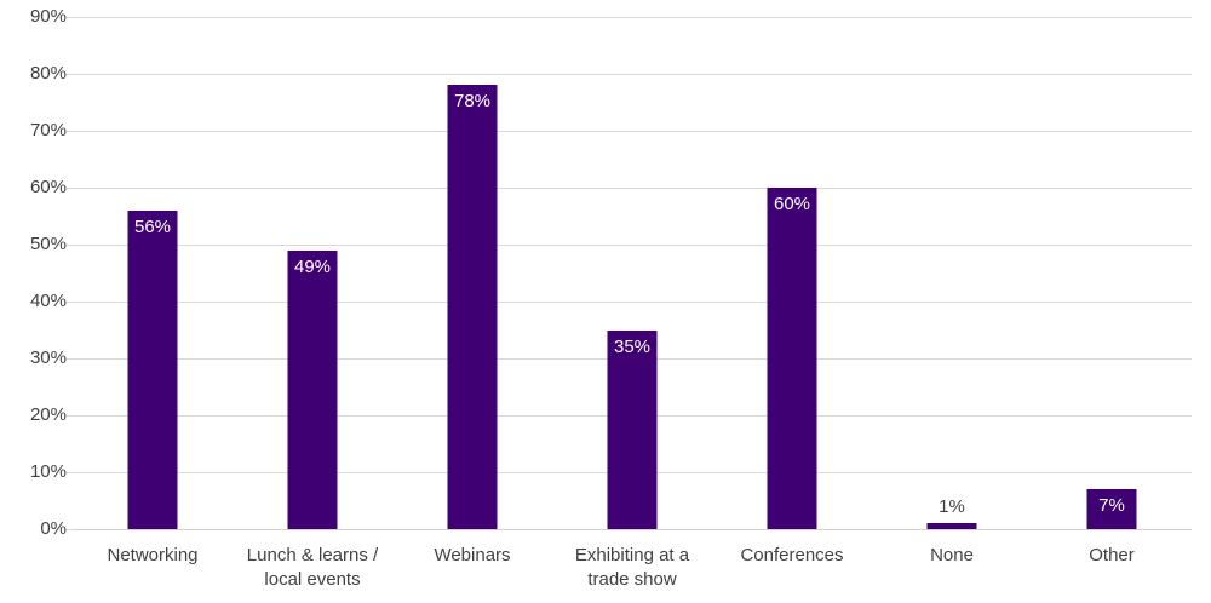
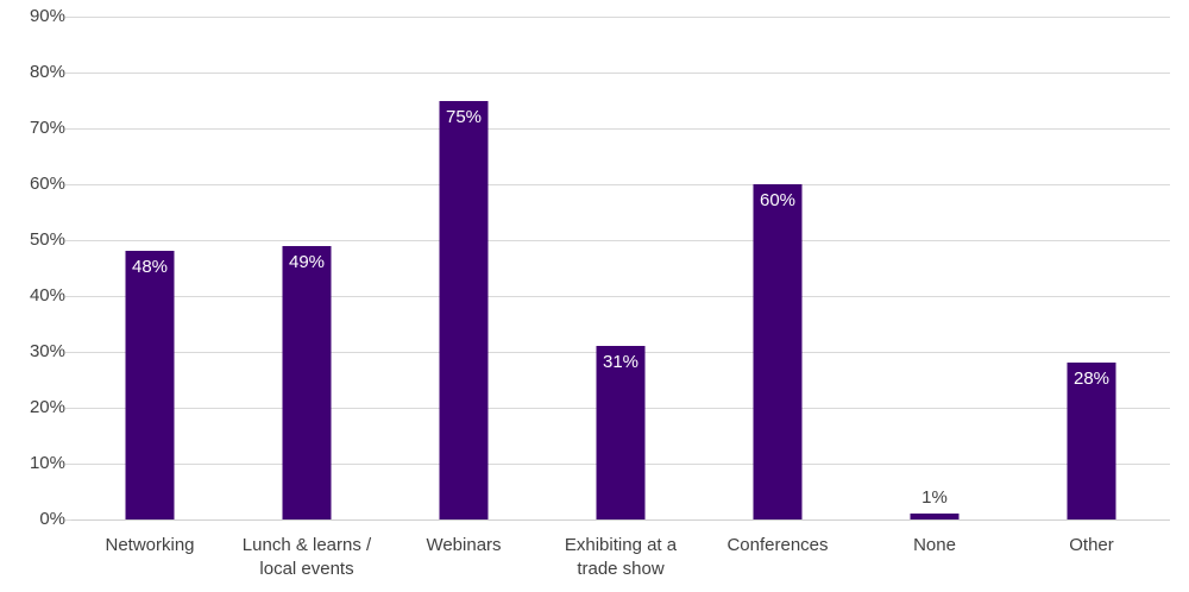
Networking: 56% -> 48%
Webinars: 78% -> 75%
Exhibiting at a trade show: 35% -> 31%
Other: 7% -> 28%
